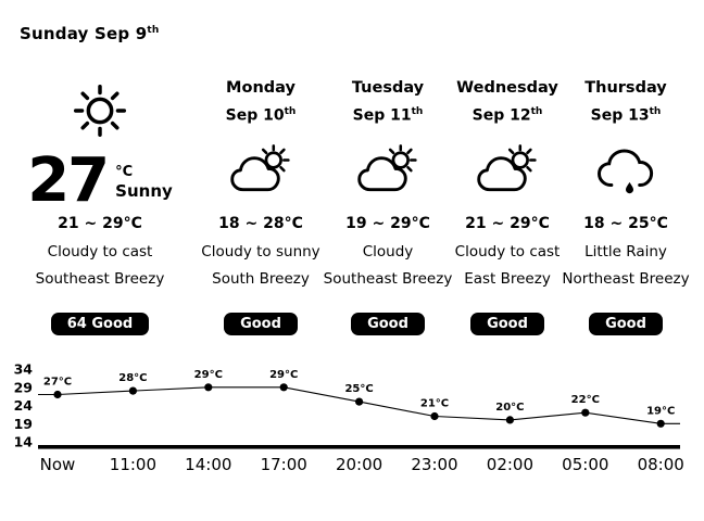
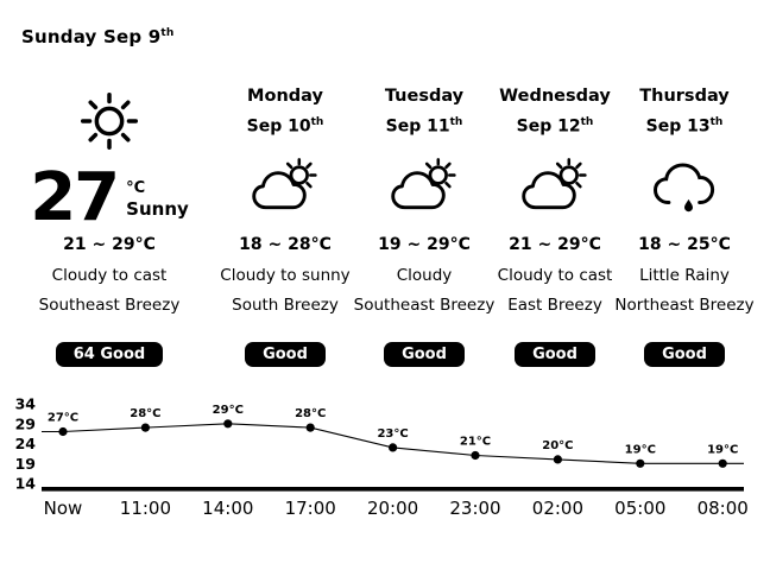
17:00: 29°C -> 28°C
20:00: 25°C -> 23°C
05:00: 22°C -> 19°C
